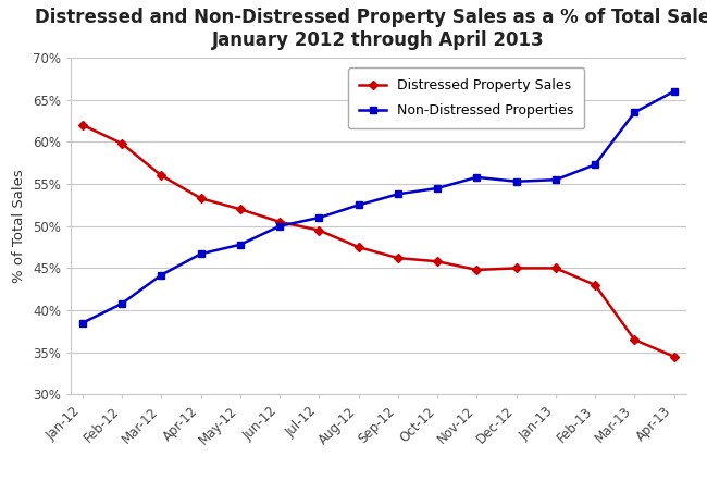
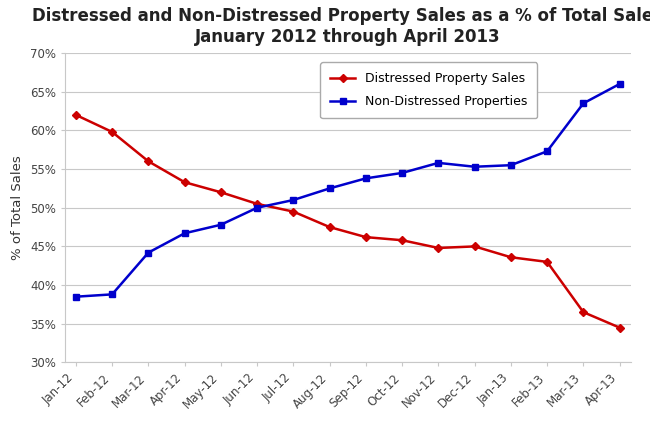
Non-Distressed Properties/Feb-12: 40.8% -> 38.8%
Distressed Property Sales/Jan-13: 45.0% -> 43.6%
